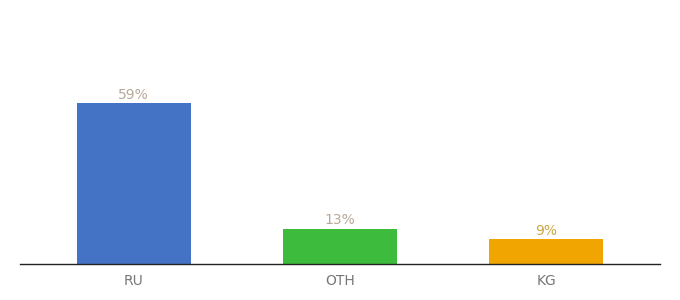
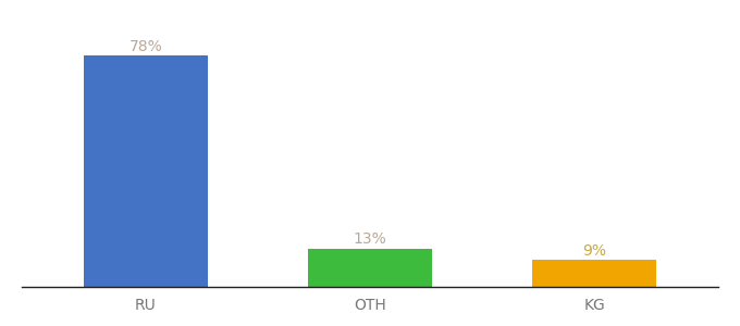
RU: 59% -> 78%
